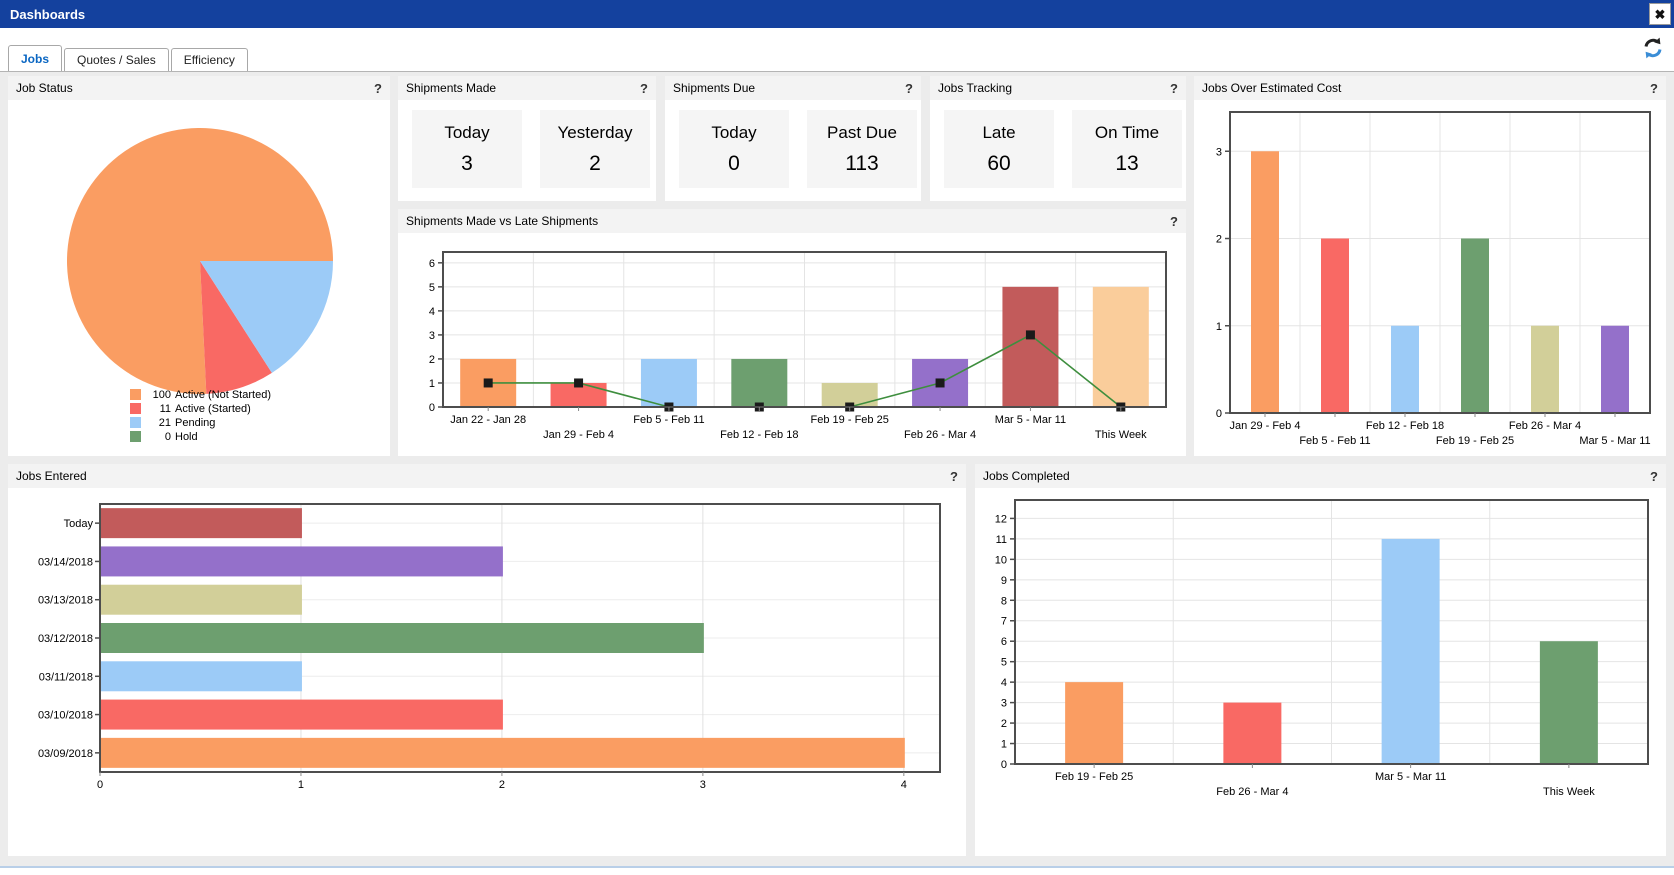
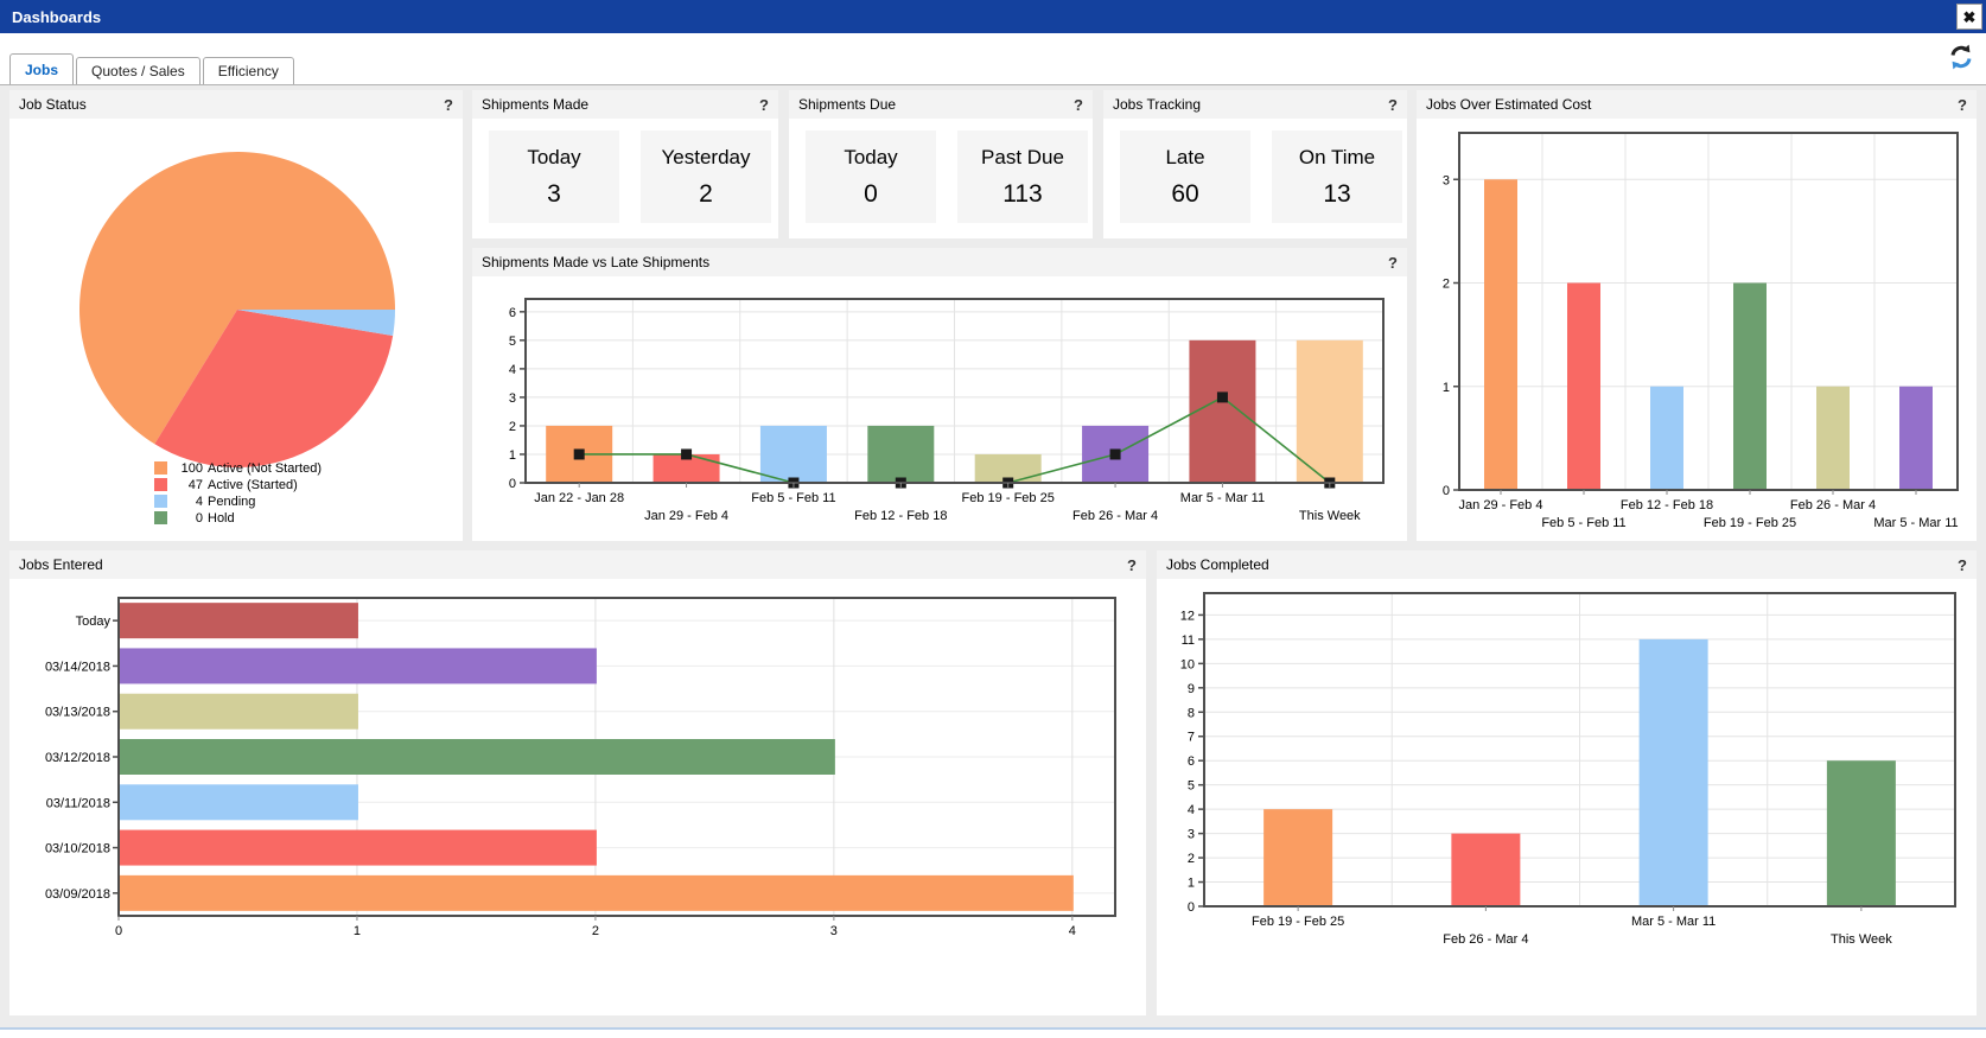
Job Status/Active (Started): 11 -> 47
Job Status/Pending: 21 -> 4
